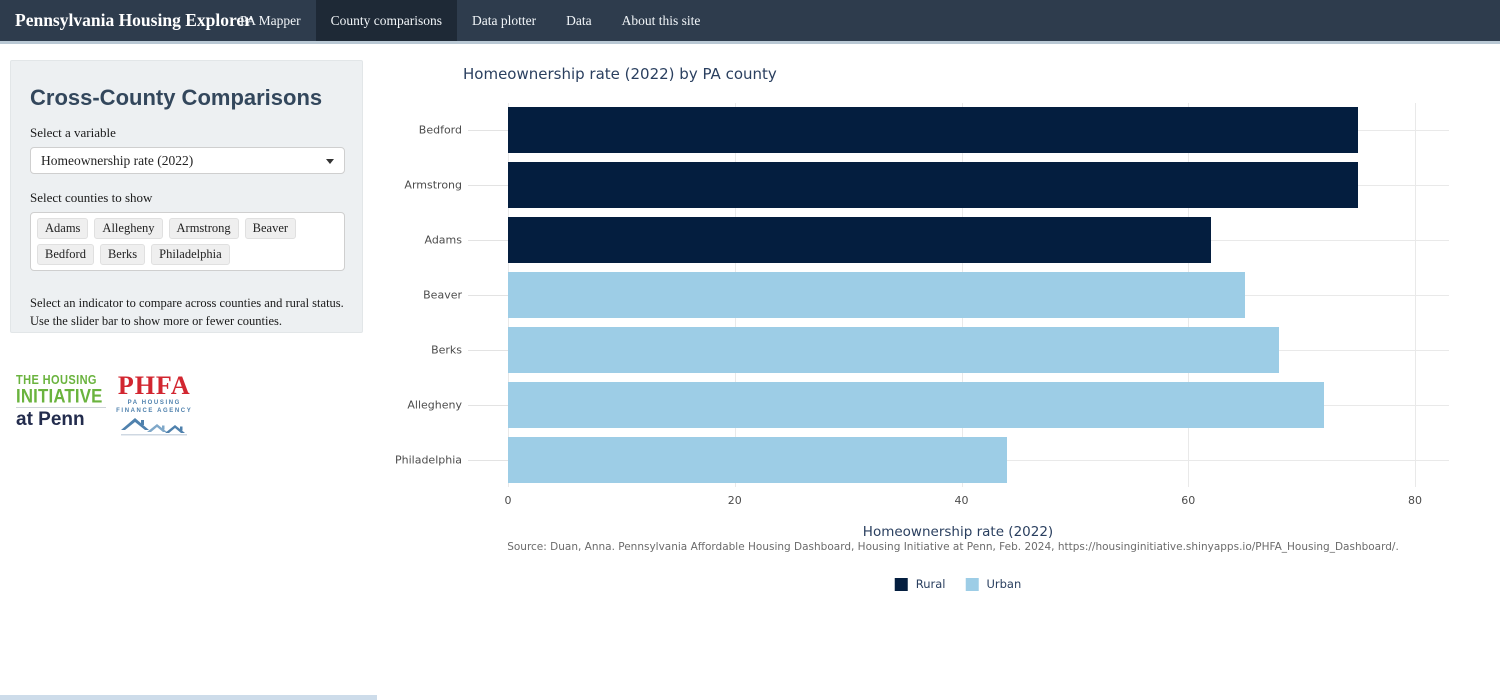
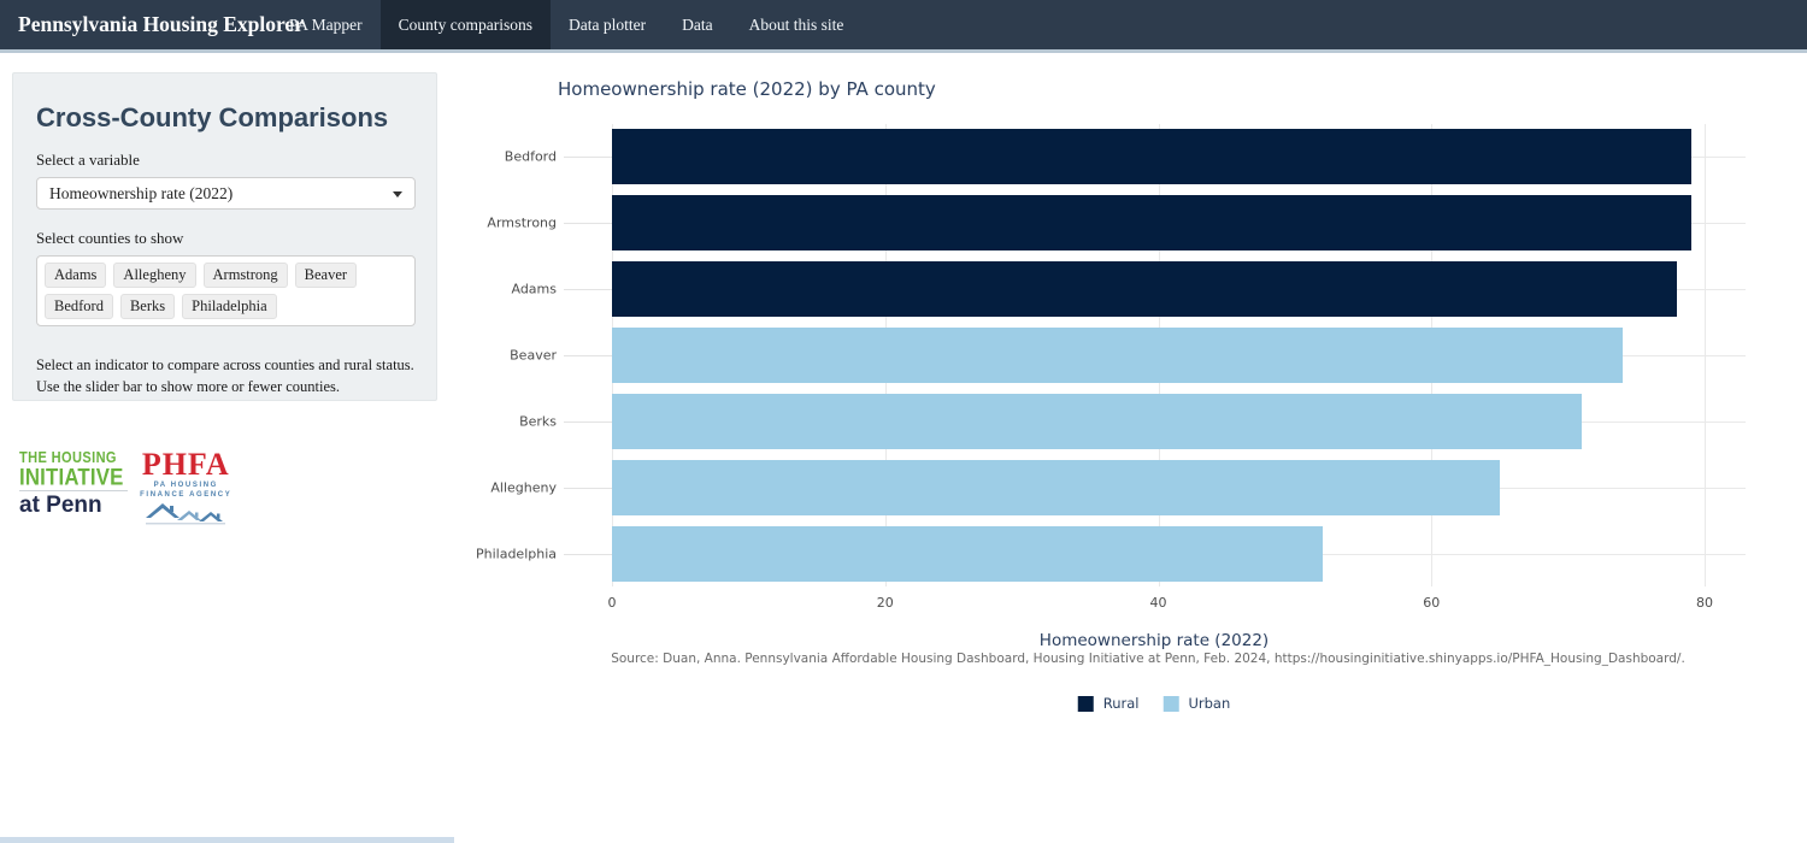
Bedford: 75 -> 79
Armstrong: 75 -> 79
Adams: 62 -> 78
Beaver: 65 -> 74
Berks: 68 -> 71
Allegheny: 72 -> 65
Philadelphia: 44 -> 52
